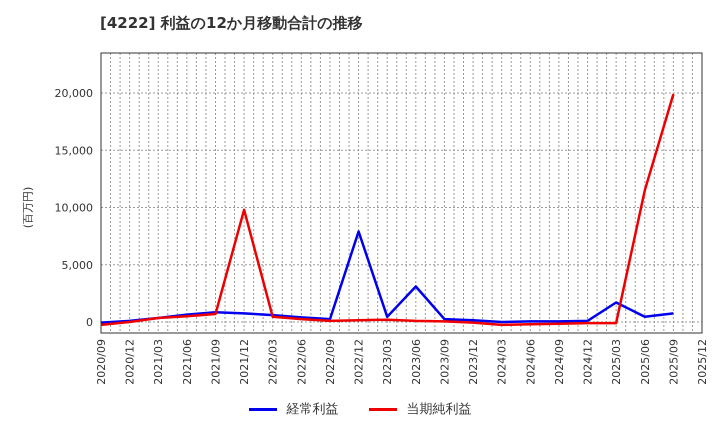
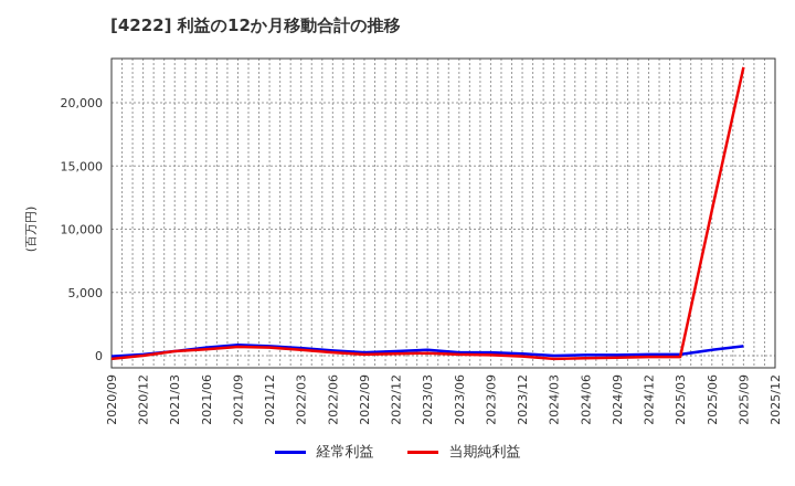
当期純利益/2021/12: 9800 -> 600
経常利益/2022/12: 7900 -> 400
経常利益/2023/06: 3100 -> 200
経常利益/2025/03: 1700 -> 100
当期純利益/2025/09: 19900 -> 22800
